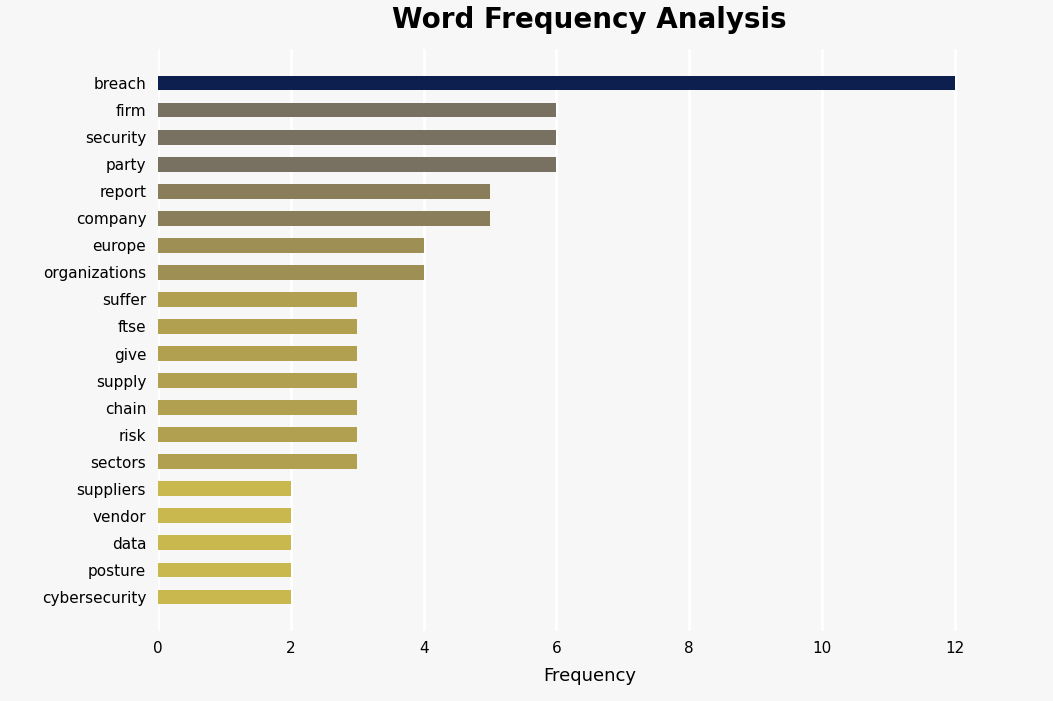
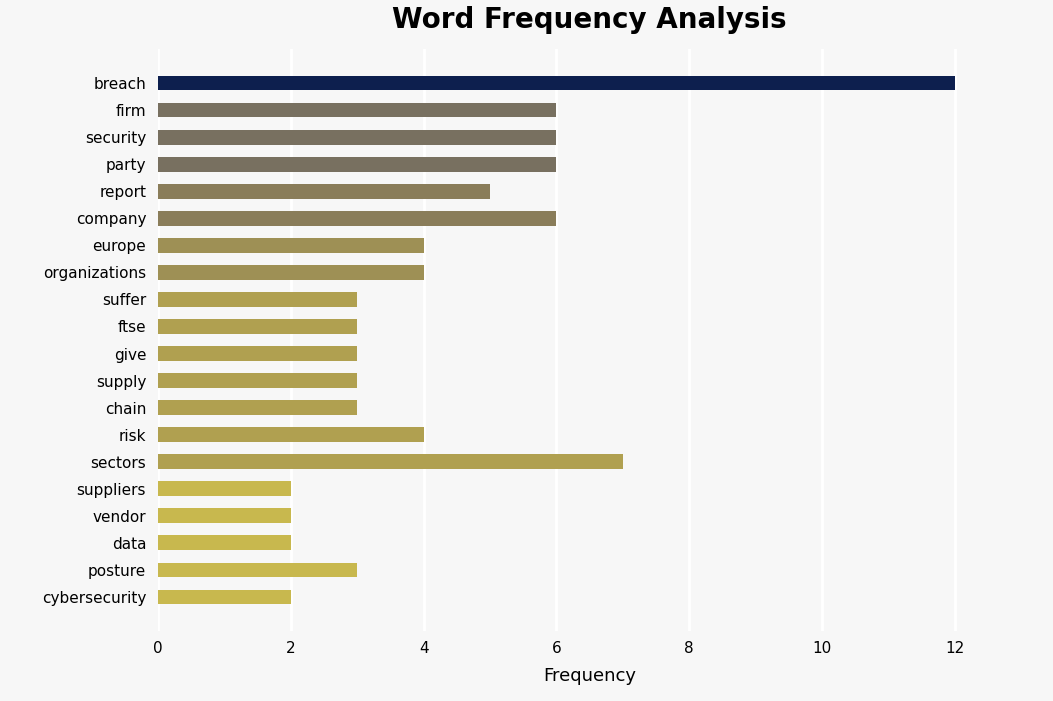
company: 5 -> 6
risk: 3 -> 4
sectors: 3 -> 7
posture: 2 -> 3
